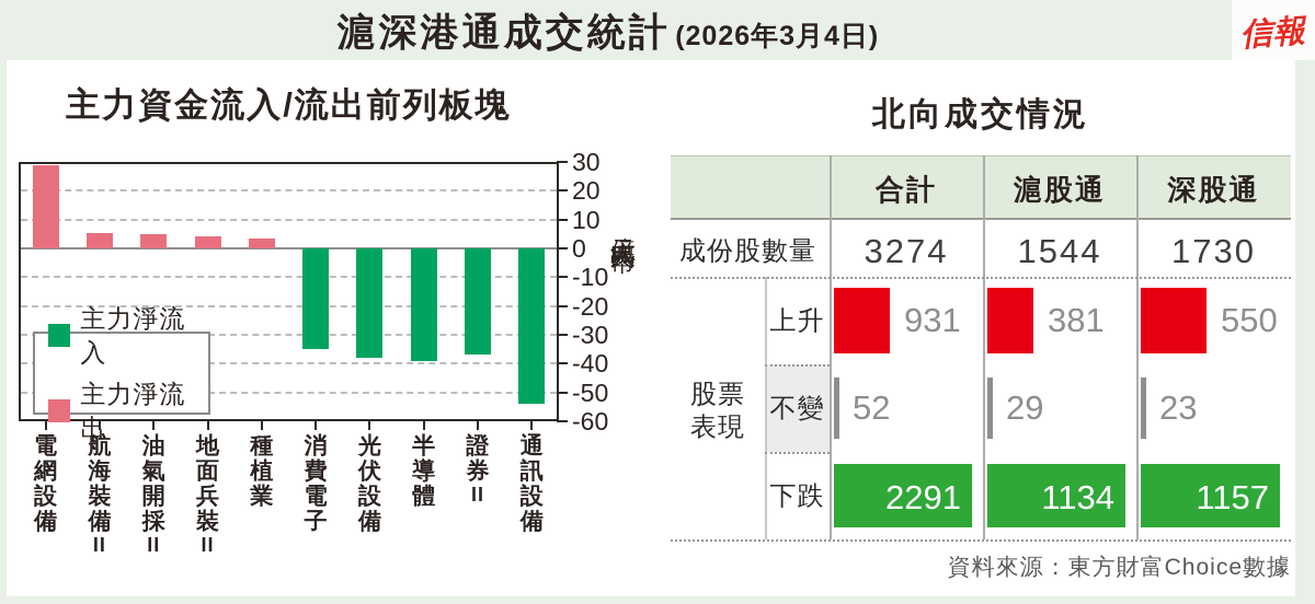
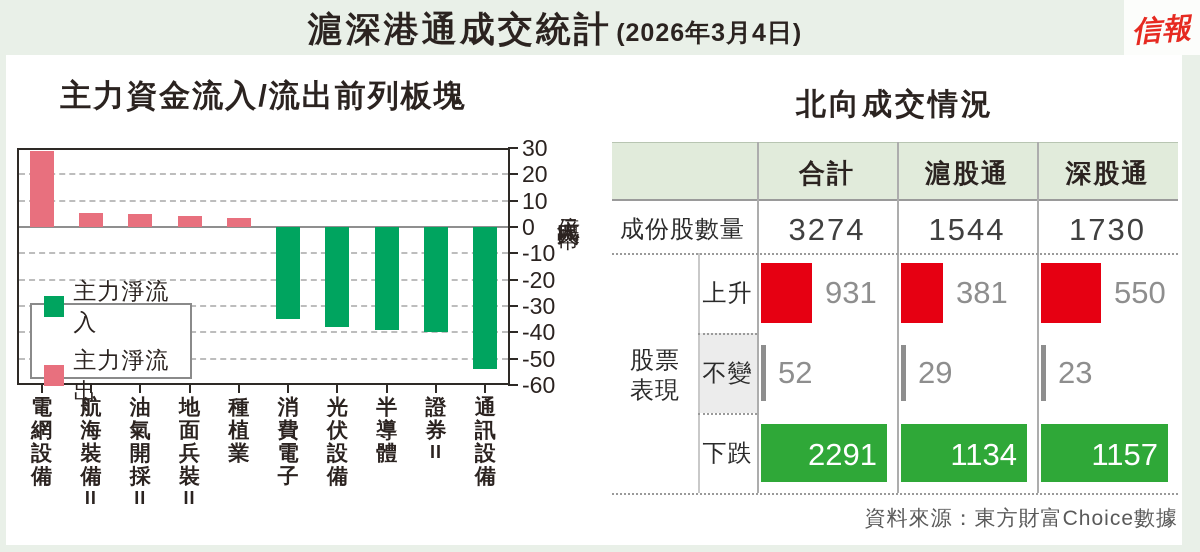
證券II: -37 -> -40
